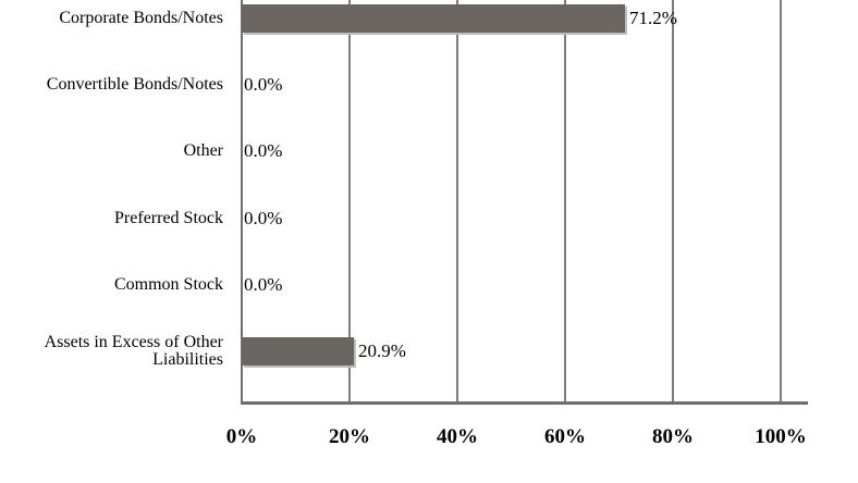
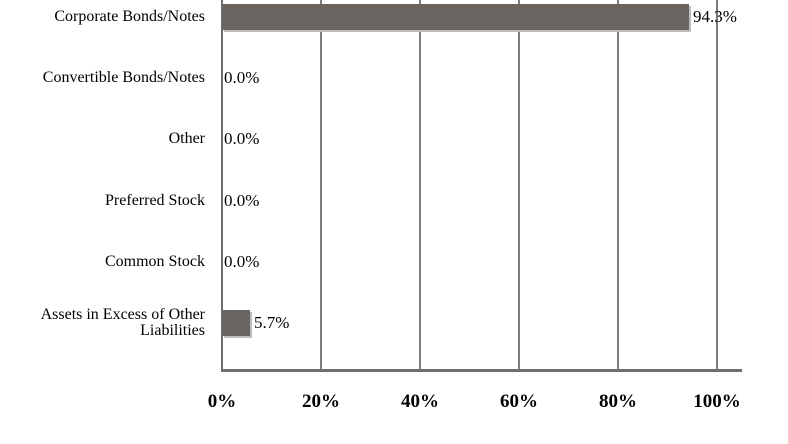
Corporate Bonds/Notes: 71.2% -> 94.3%
Assets in Excess of Other Liabilities: 20.9% -> 5.7%
